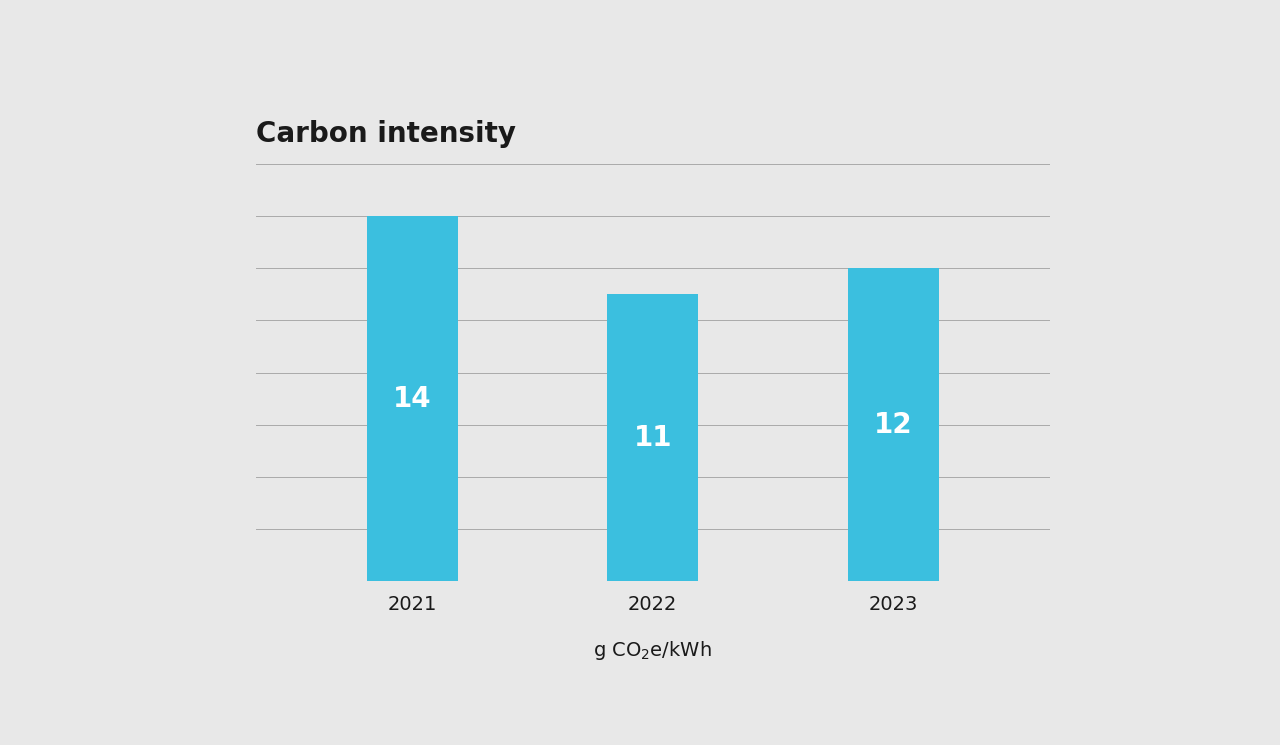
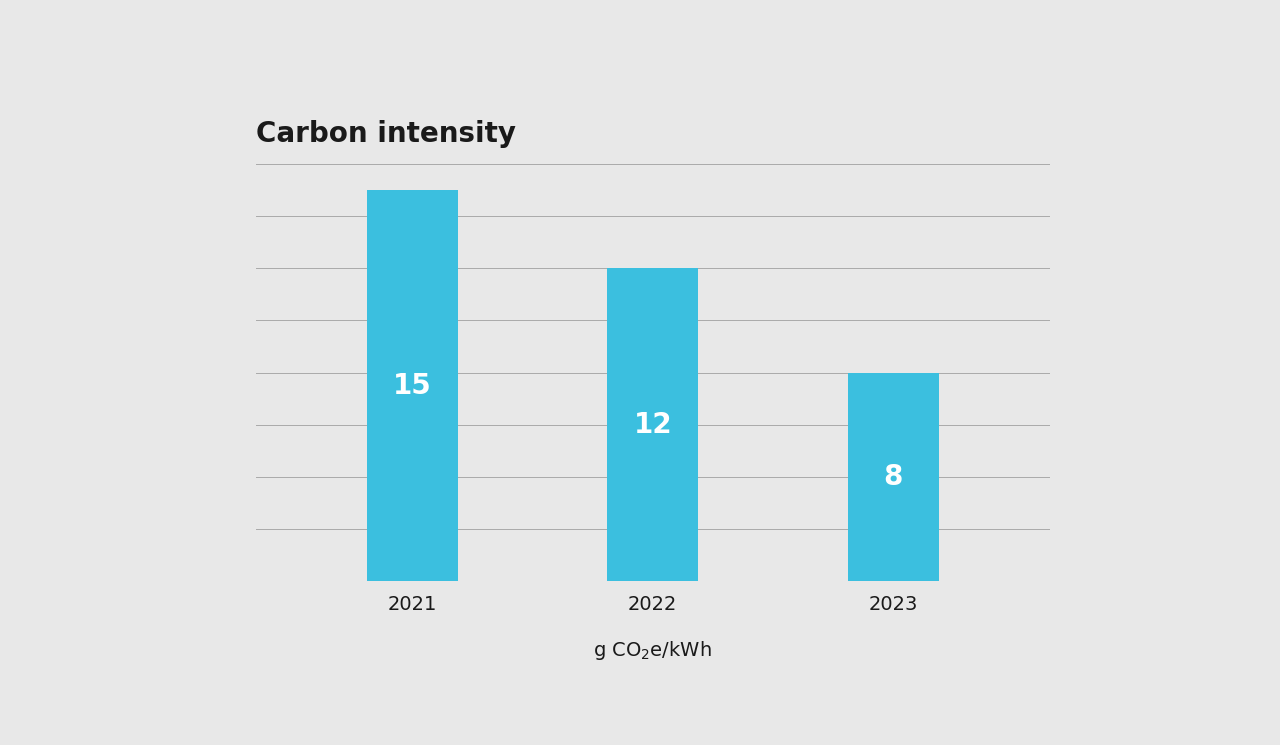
2021: 14 -> 15
2022: 11 -> 12
2023: 12 -> 8
